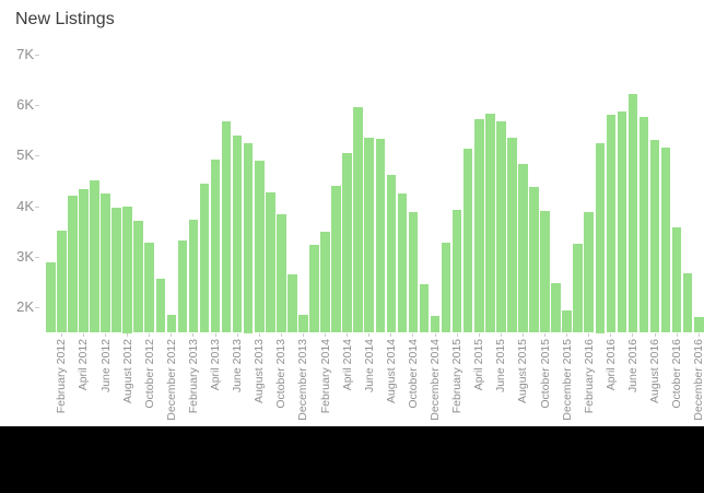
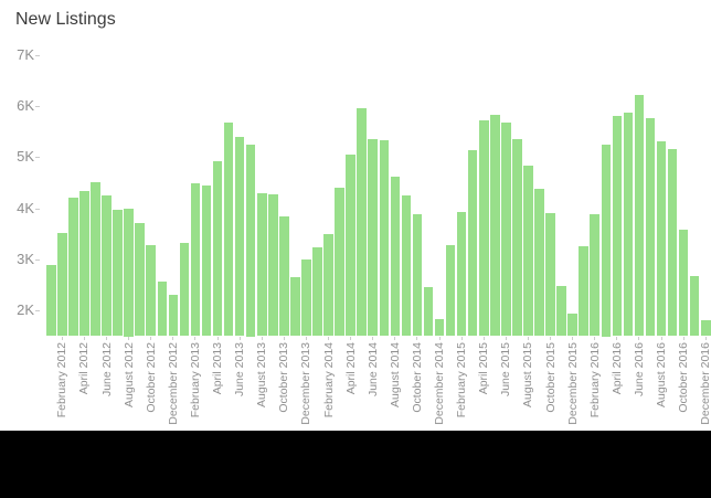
December 2012: 1.9K -> 2.3K
February 2013: 3.7K -> 4.5K
August 2013: 4.9K -> 4.3K
December 2013: 1.9K -> 3.0K
